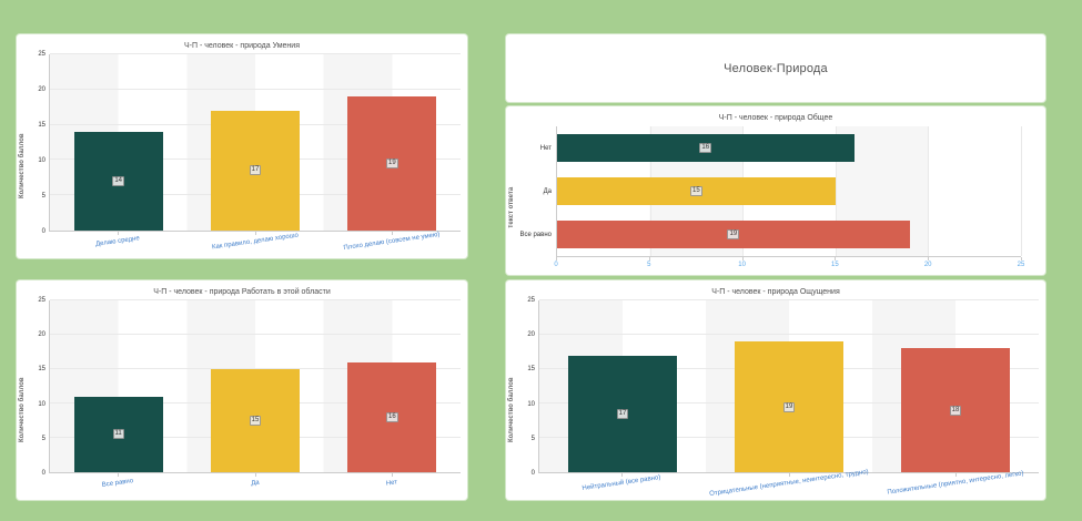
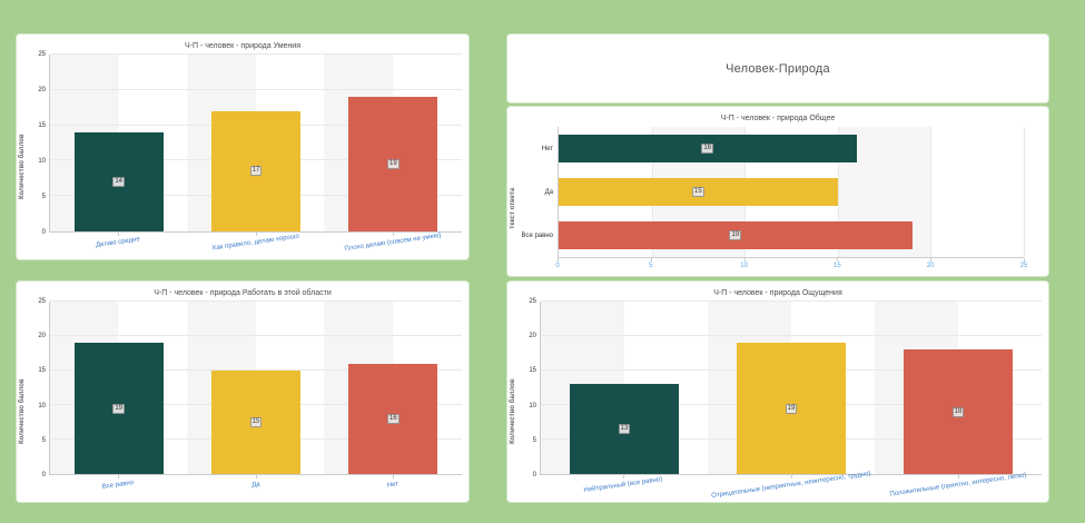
Ч-П - человек - природа Работать в этой области/Все равно: 11 -> 19
Ч-П - человек - природа Ощущения/Нейтральный (все равно): 17 -> 13
